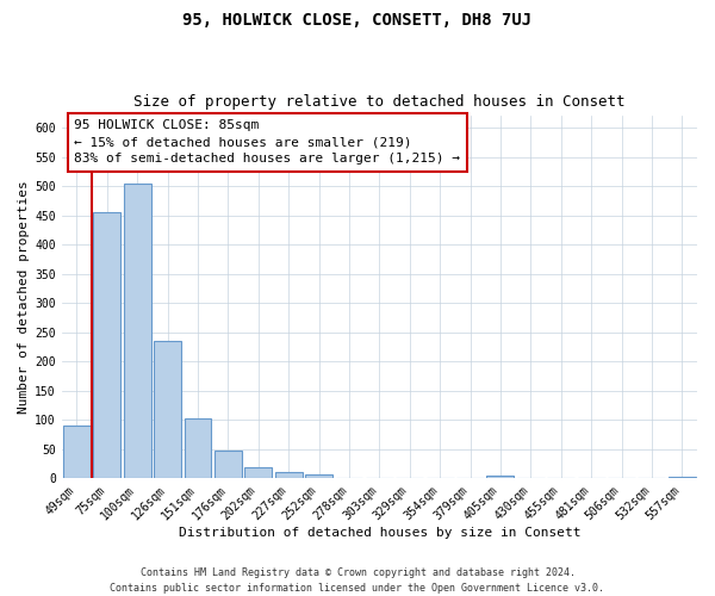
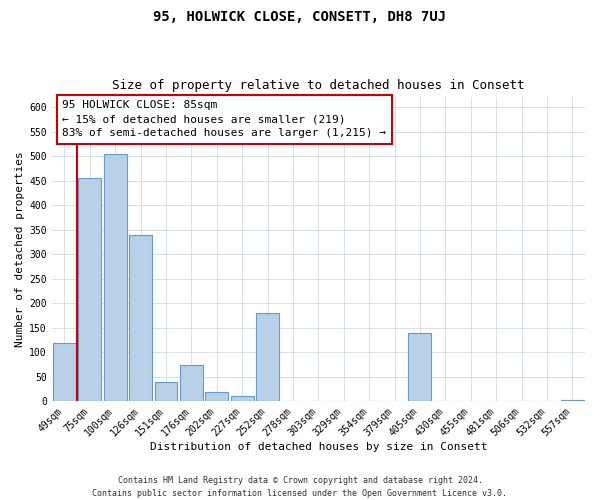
49sqm: 90 -> 120
126sqm: 235 -> 340
151sqm: 102 -> 40
176sqm: 48 -> 75
252sqm: 8 -> 180
405sqm: 5 -> 140
